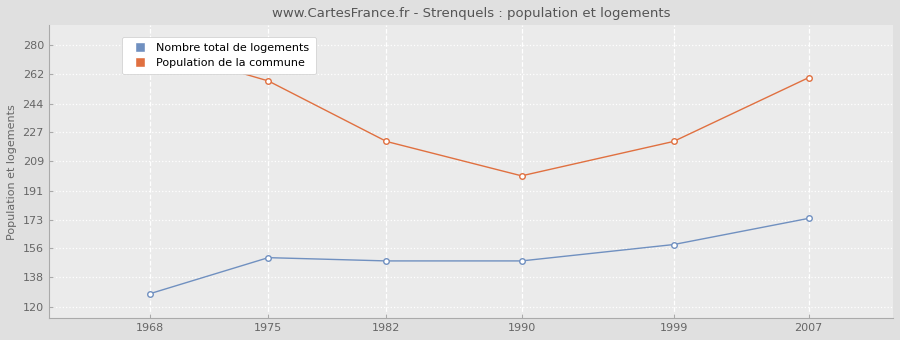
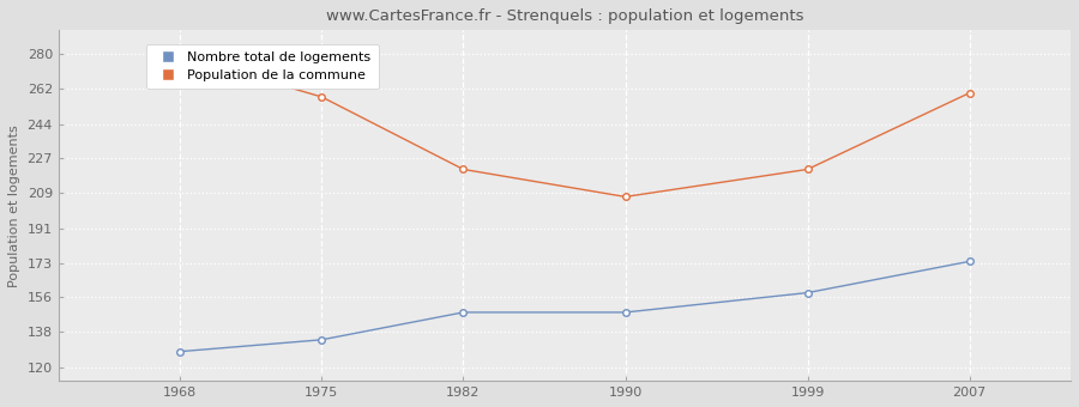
Nombre total de logements/1975: 150 -> 134
Population de la commune/1990: 200 -> 207
